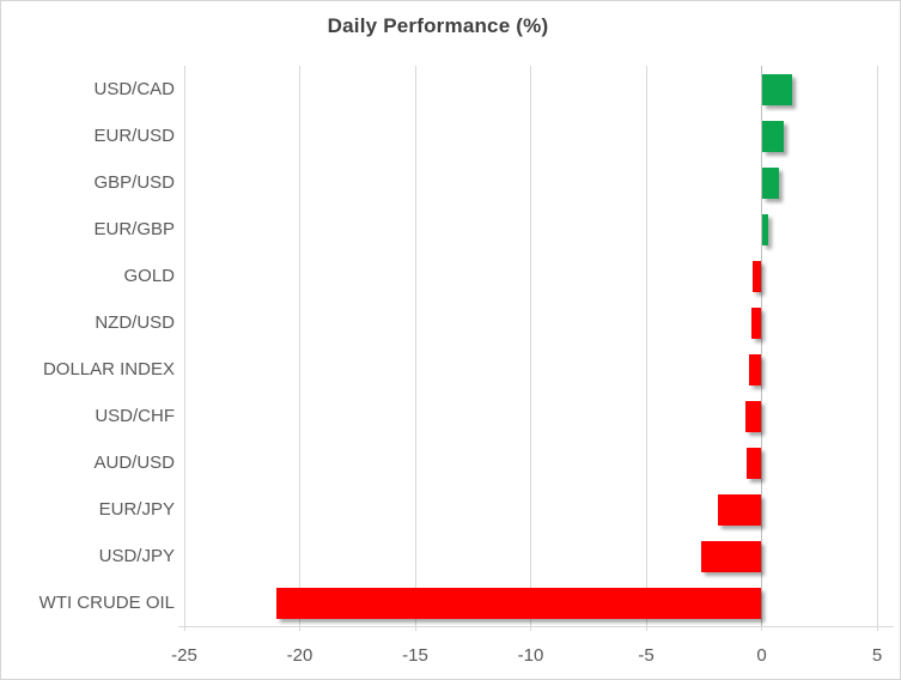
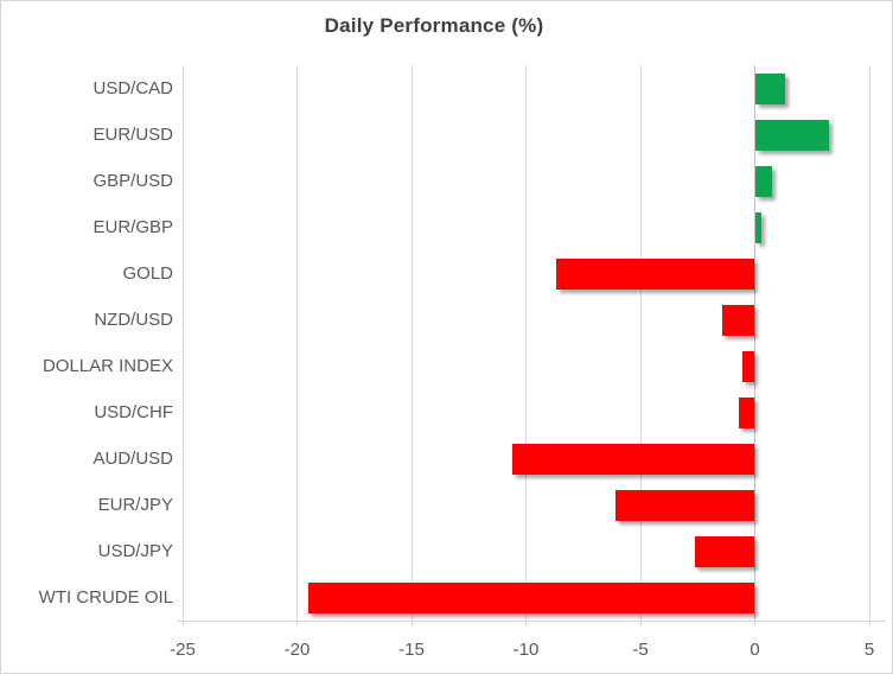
EUR/USD: 0.9 -> 3.2
GOLD: -0.4 -> -8.7
NZD/USD: -0.5 -> -1.4
AUD/USD: -0.7 -> -10.6
EUR/JPY: -1.9 -> -6.1
WTI CRUDE OIL: -21.0 -> -19.5
